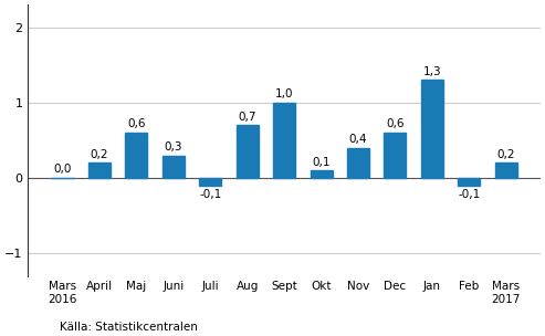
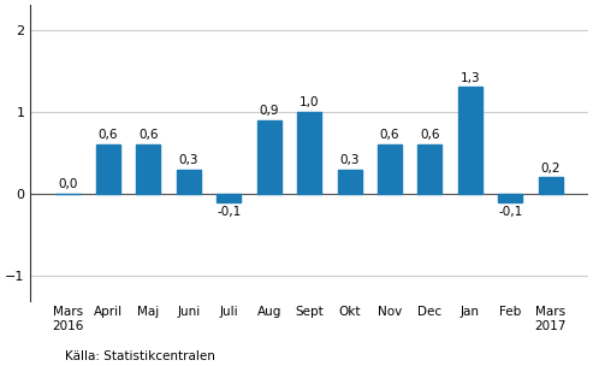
April: 0,2 -> 0,6
Aug: 0,7 -> 0,9
Okt: 0,1 -> 0,3
Nov: 0,4 -> 0,6
